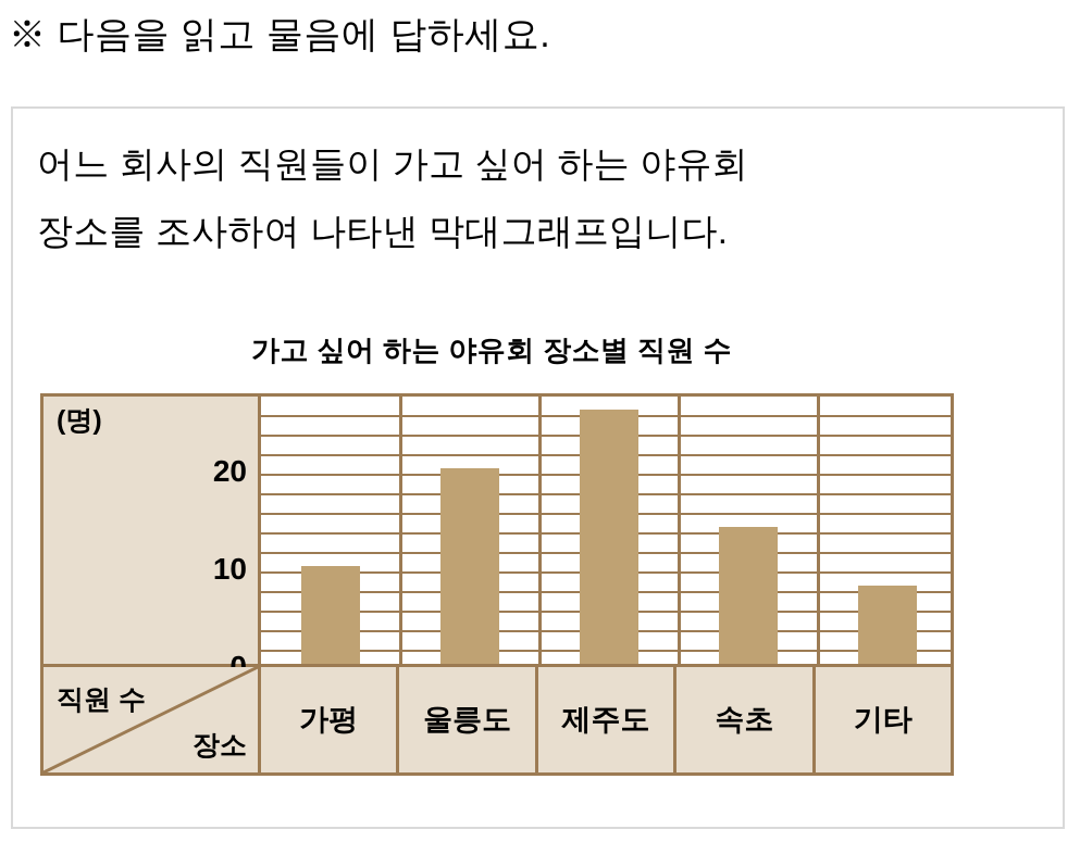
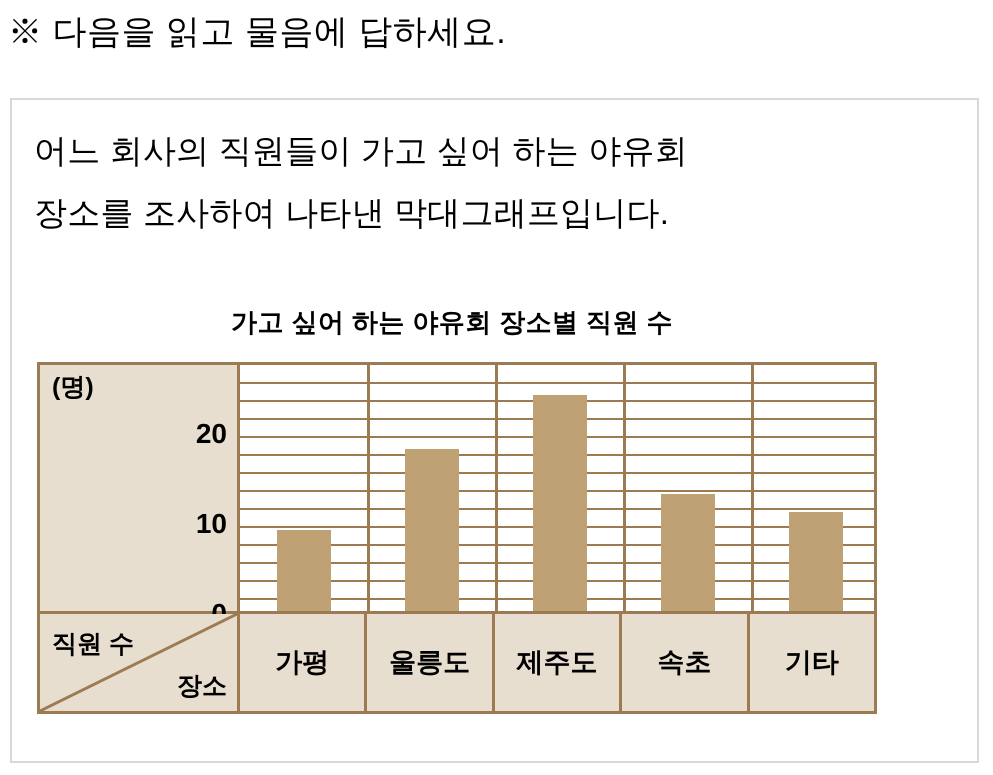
가평: 10 -> 9
울릉도: 20 -> 18
제주도: 26 -> 24
속초: 14 -> 13
기타: 8 -> 11
